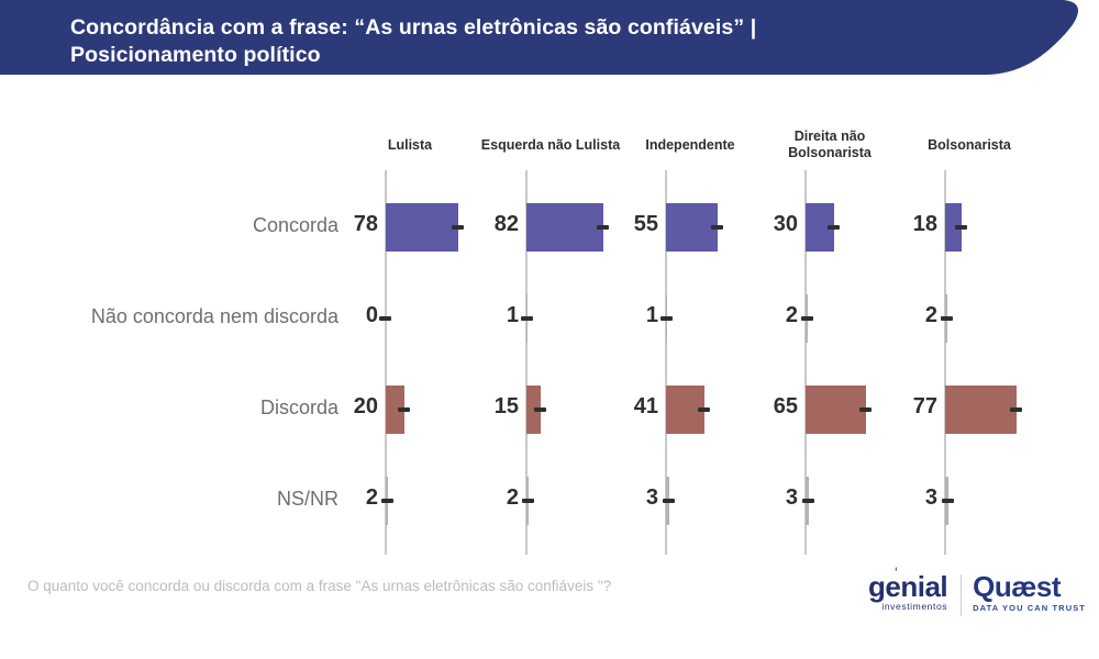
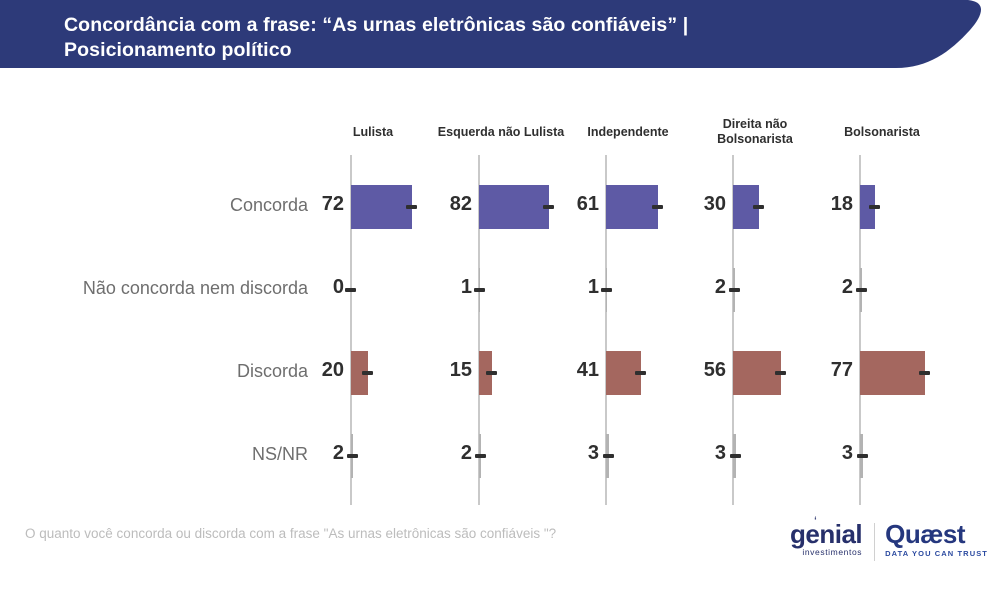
Lulista/Concorda: 78 -> 72
Independente/Concorda: 55 -> 61
Direita não Bolsonarista/Discorda: 65 -> 56
